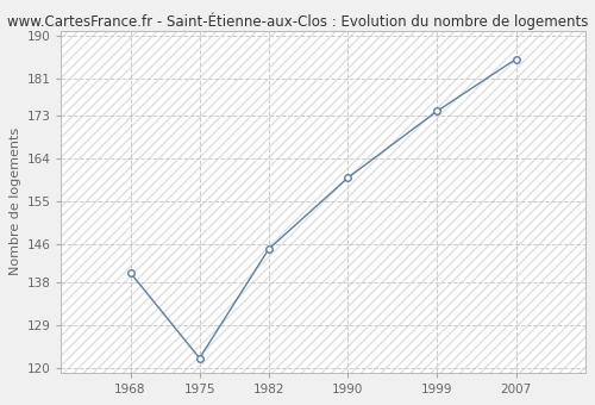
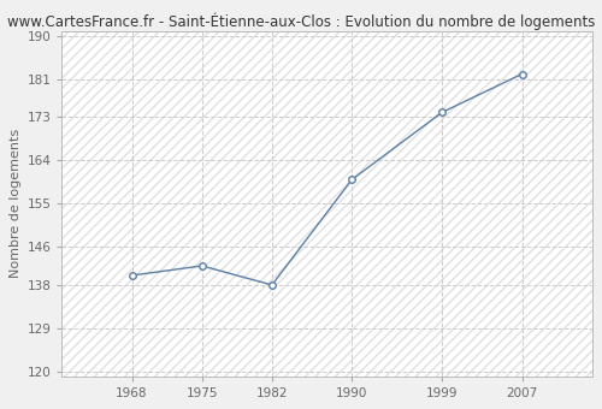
1975: 122 -> 142
1982: 145 -> 138
2007: 185 -> 182
